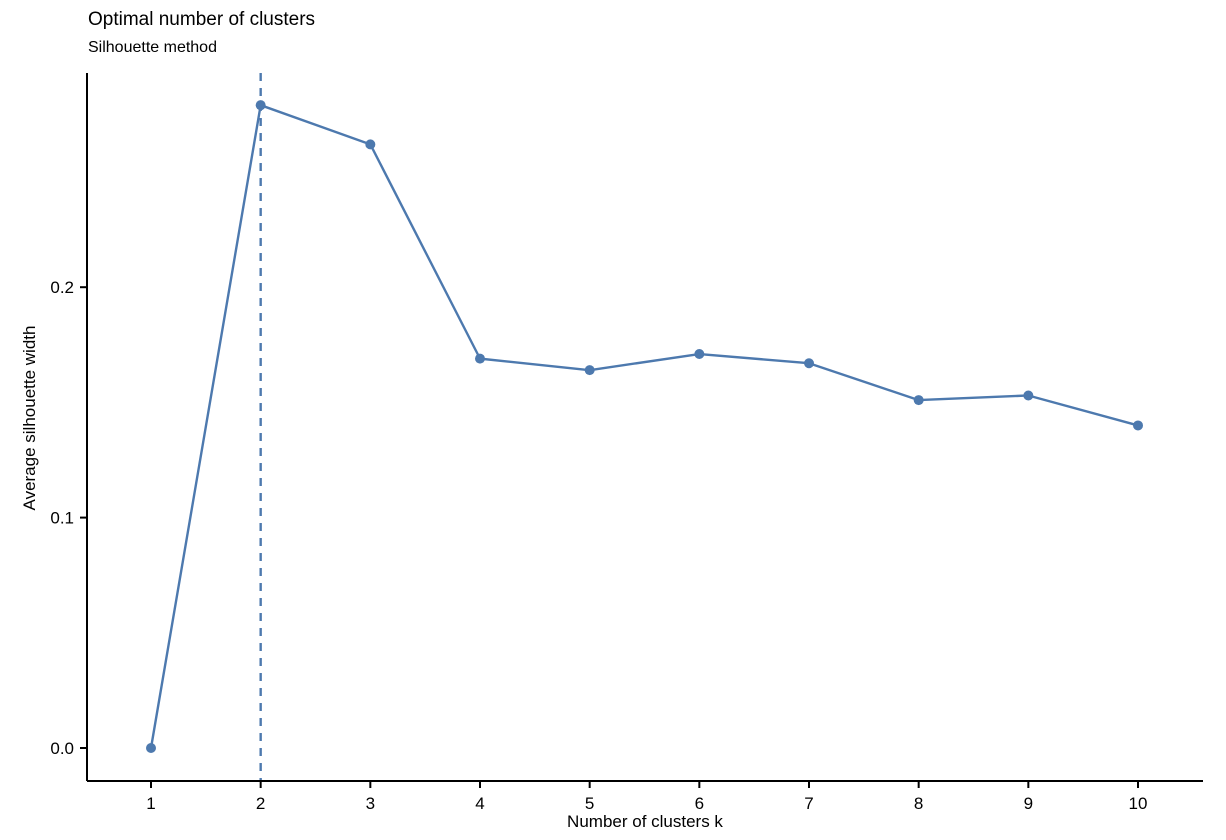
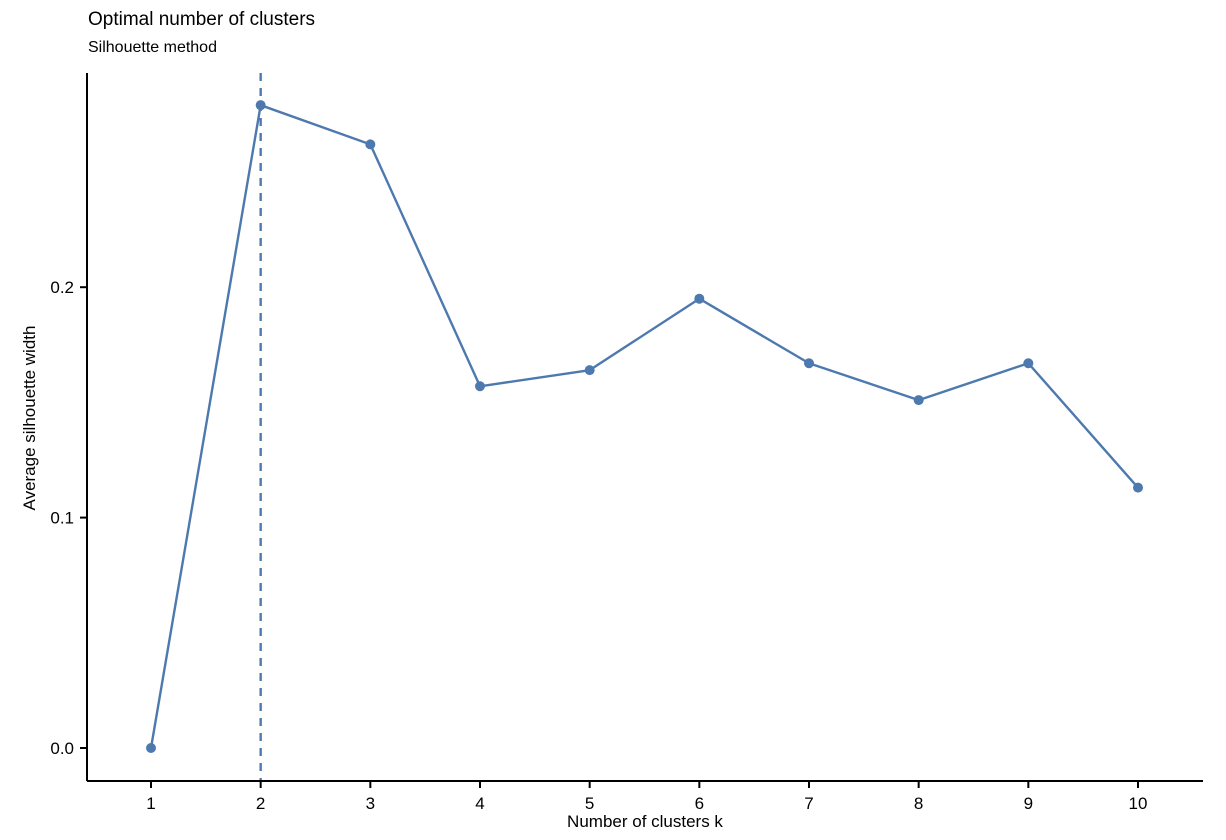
4: 0.169 -> 0.157
6: 0.171 -> 0.195
9: 0.153 -> 0.167
10: 0.140 -> 0.113
